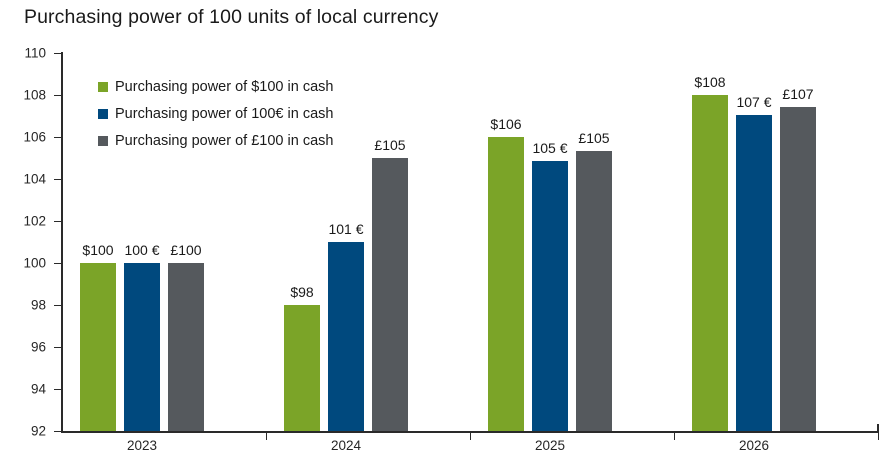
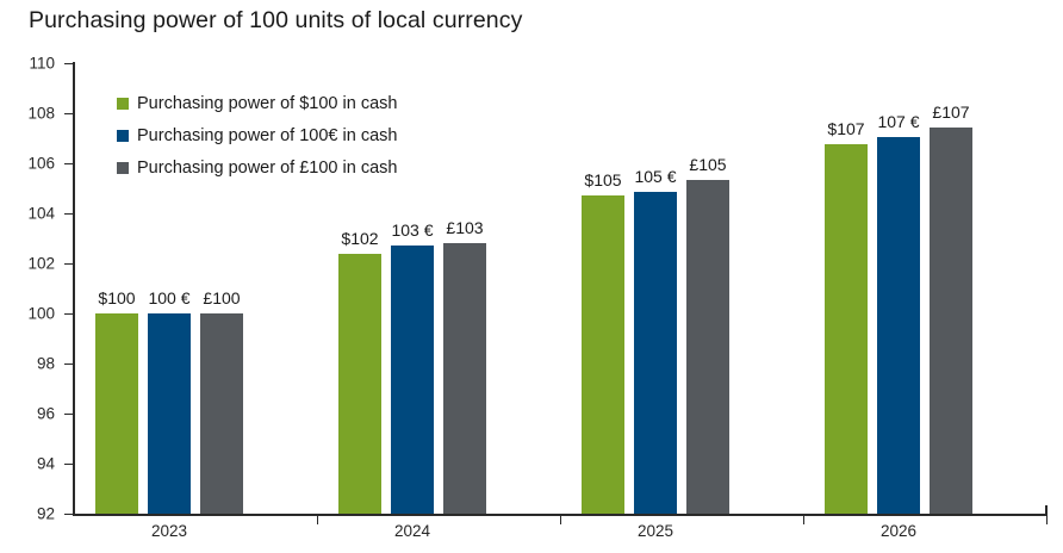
Purchasing power of $100 in cash/2024: $98 -> $102
Purchasing power of 100€ in cash/2024: 101 -> 103
Purchasing power of £100 in cash/2024: £105 -> £103
Purchasing power of $100 in cash/2025: $106 -> $105
Purchasing power of $100 in cash/2026: $108 -> $107
